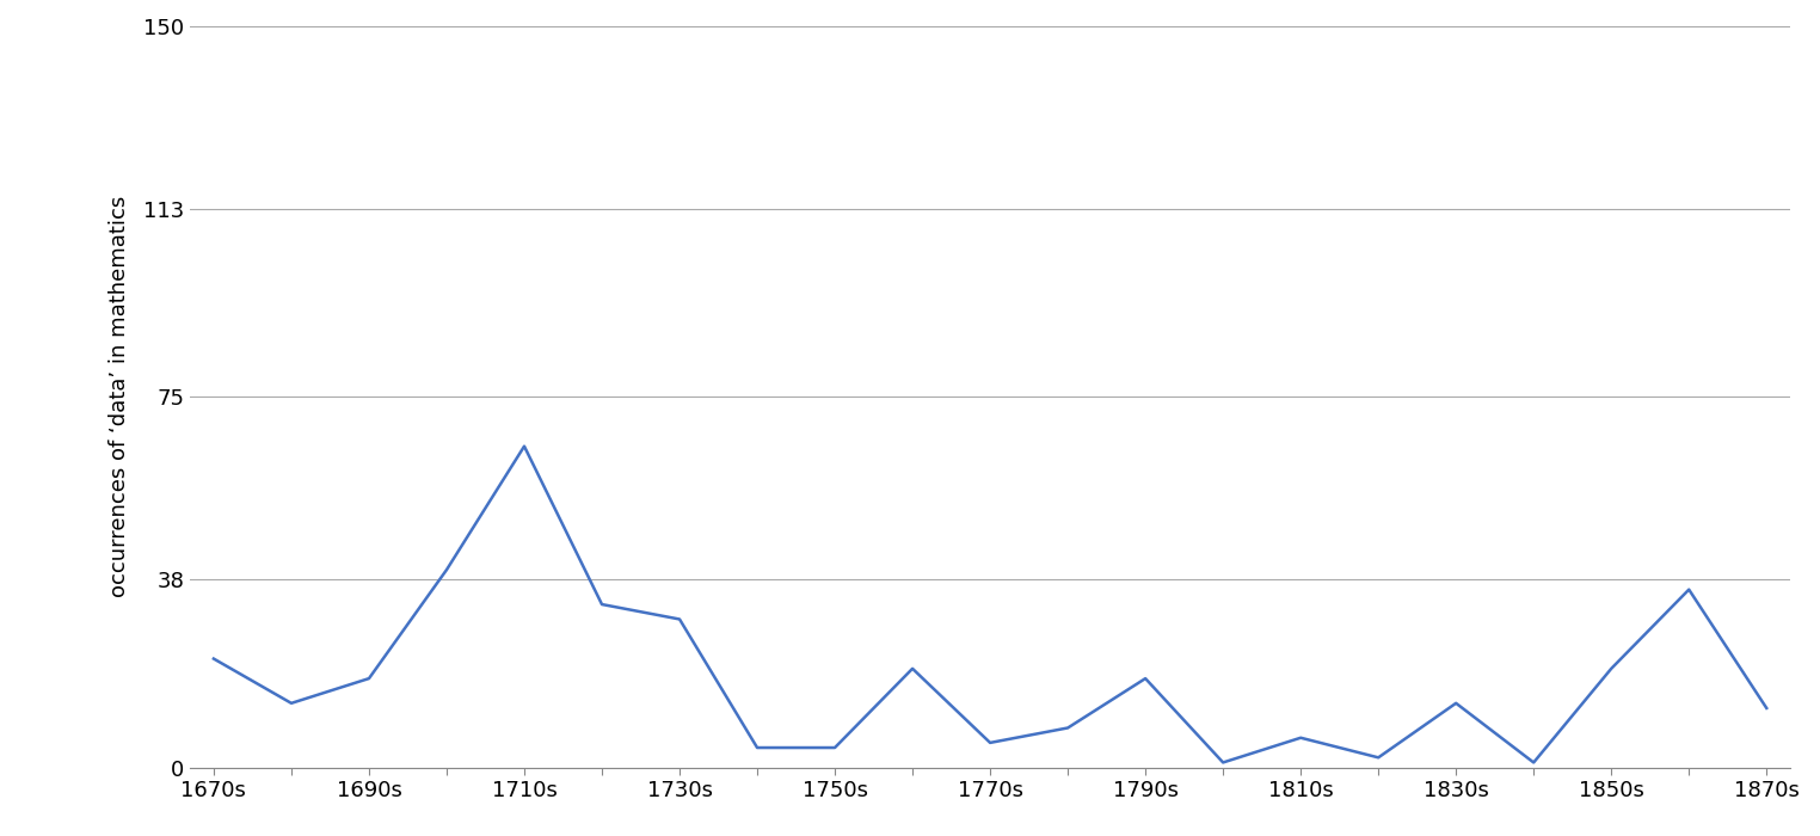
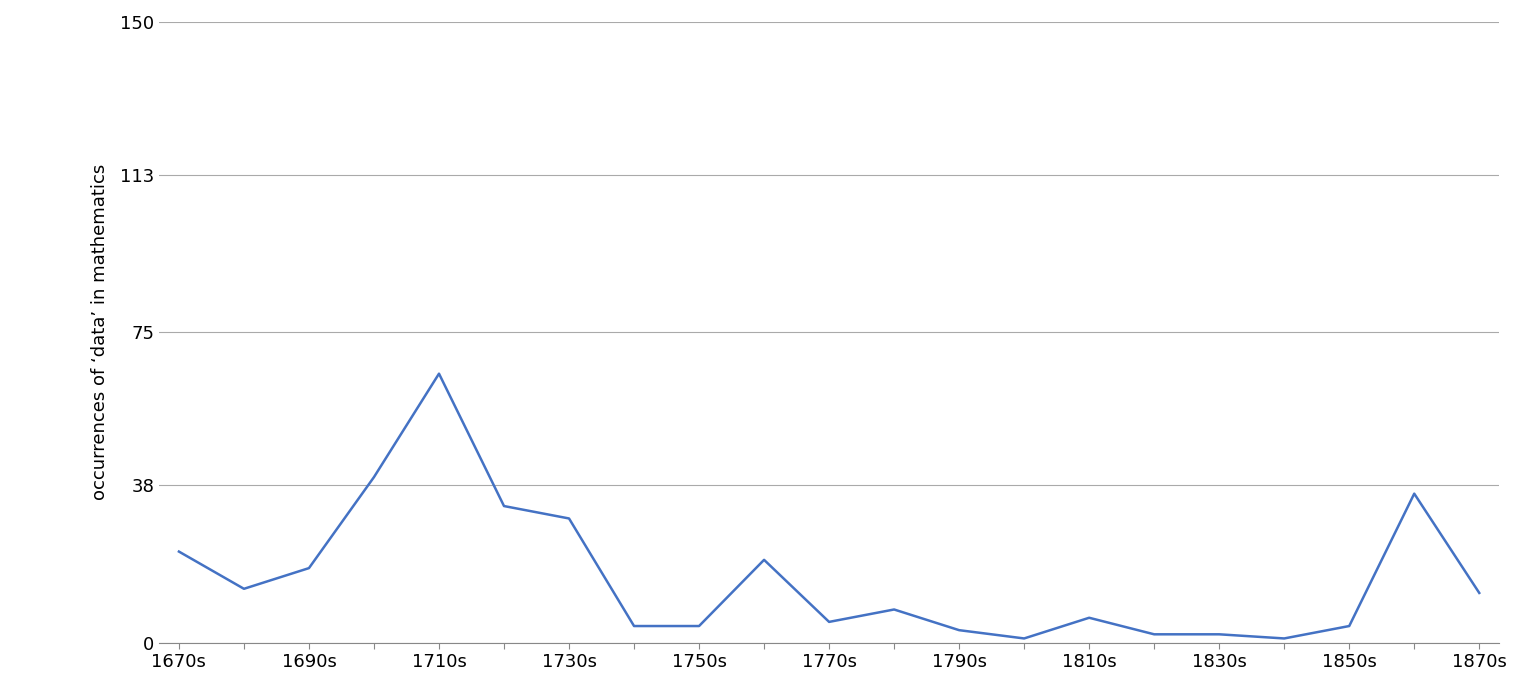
1790s: 18 -> 3
1830s: 13 -> 2
1850s: 20 -> 4
